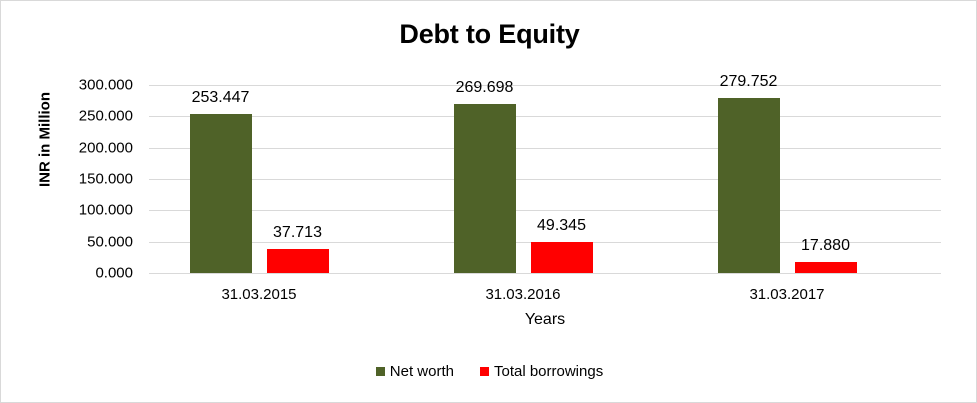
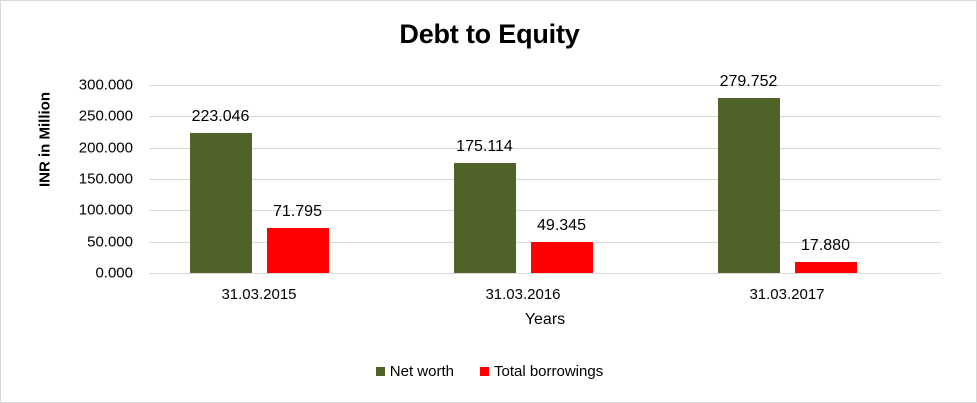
Net worth/31.03.2015: 253.447 -> 223.046
Total borrowings/31.03.2015: 37.713 -> 71.795
Net worth/31.03.2016: 269.698 -> 175.114
